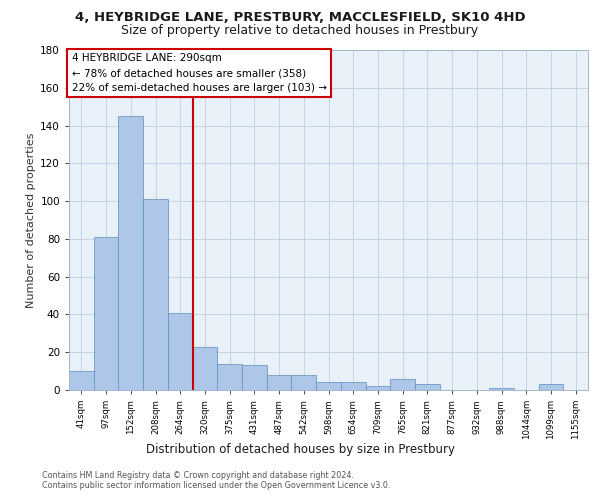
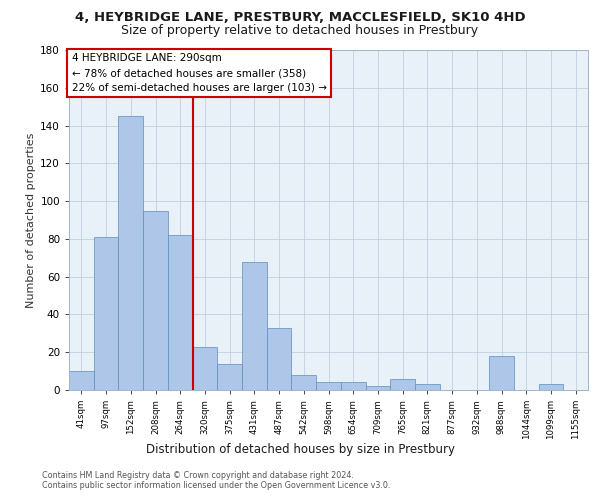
208sqm: 101 -> 95
264sqm: 41 -> 82
431sqm: 13 -> 68
487sqm: 8 -> 33
988sqm: 1 -> 18
